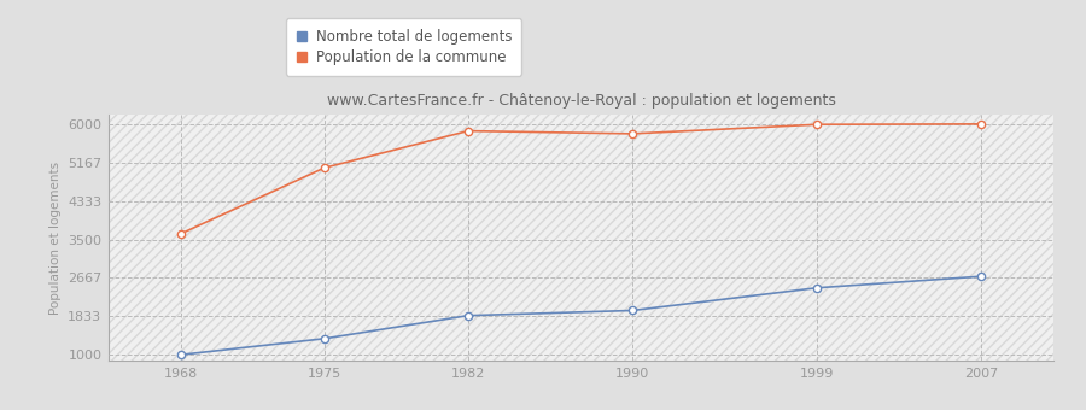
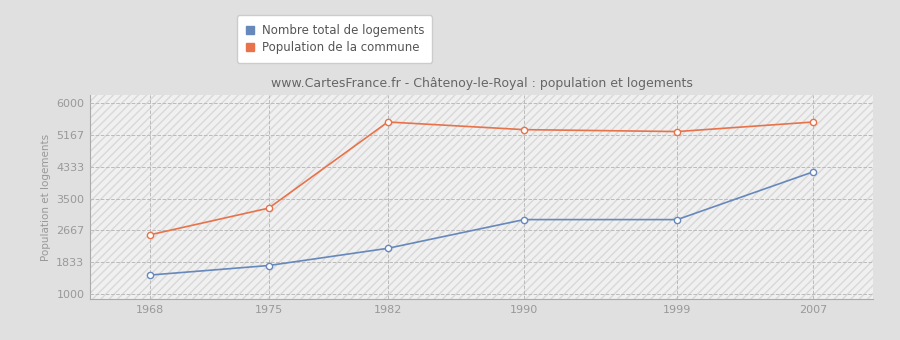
Nombre total de logements/1968: 1000 -> 1500
Population de la commune/1968: 3620 -> 2550
Nombre total de logements/1975: 1350 -> 1750
Population de la commune/1975: 5050 -> 3250
Nombre total de logements/1982: 1850 -> 2200
Population de la commune/1982: 5850 -> 5500
Nombre total de logements/1990: 1960 -> 2950
Population de la commune/1990: 5790 -> 5300
Nombre total de logements/1999: 2450 -> 2950
Population de la commune/1999: 5990 -> 5250
Nombre total de logements/2007: 2700 -> 4200
Population de la commune/2007: 6000 -> 5500
